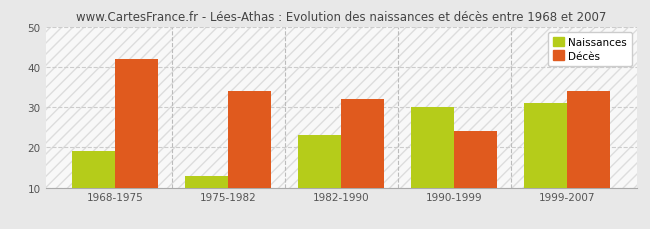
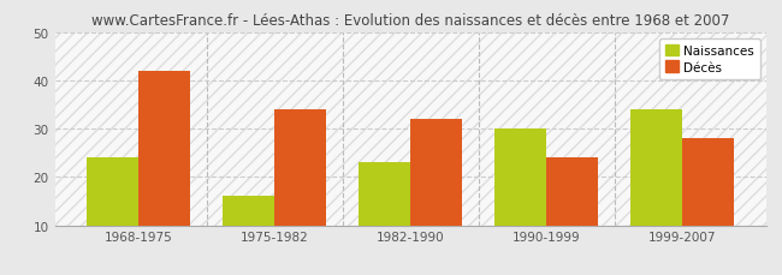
Naissances/1968-1975: 19 -> 24
Naissances/1975-1982: 13 -> 16
Naissances/1999-2007: 31 -> 34
Décès/1999-2007: 34 -> 28
